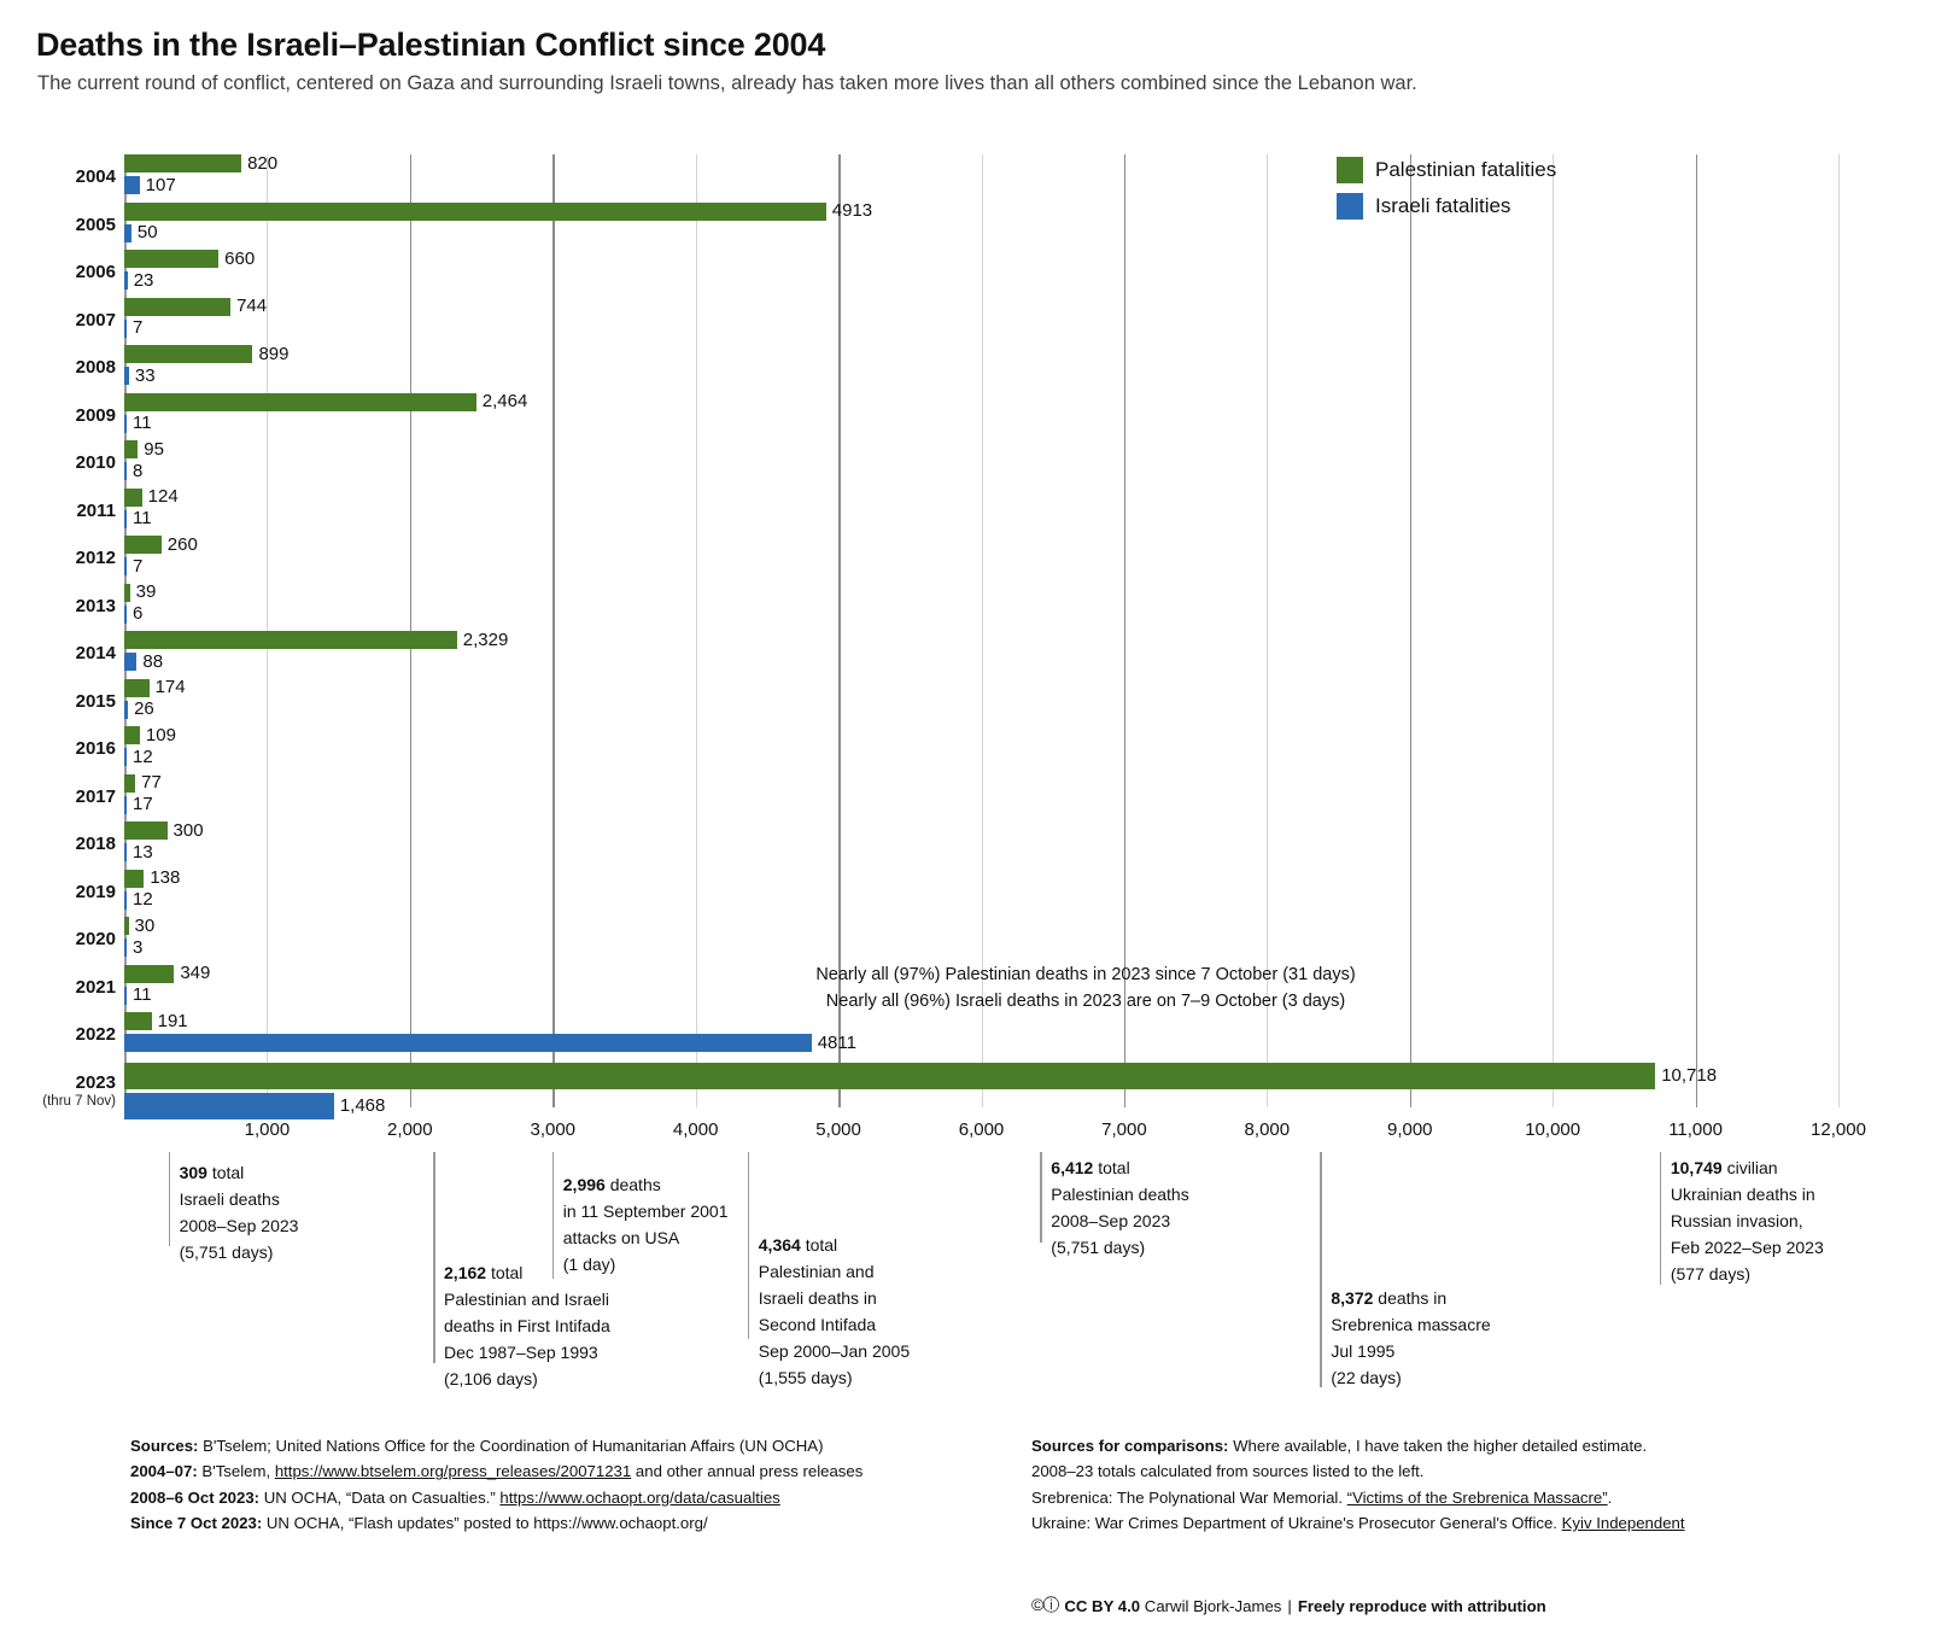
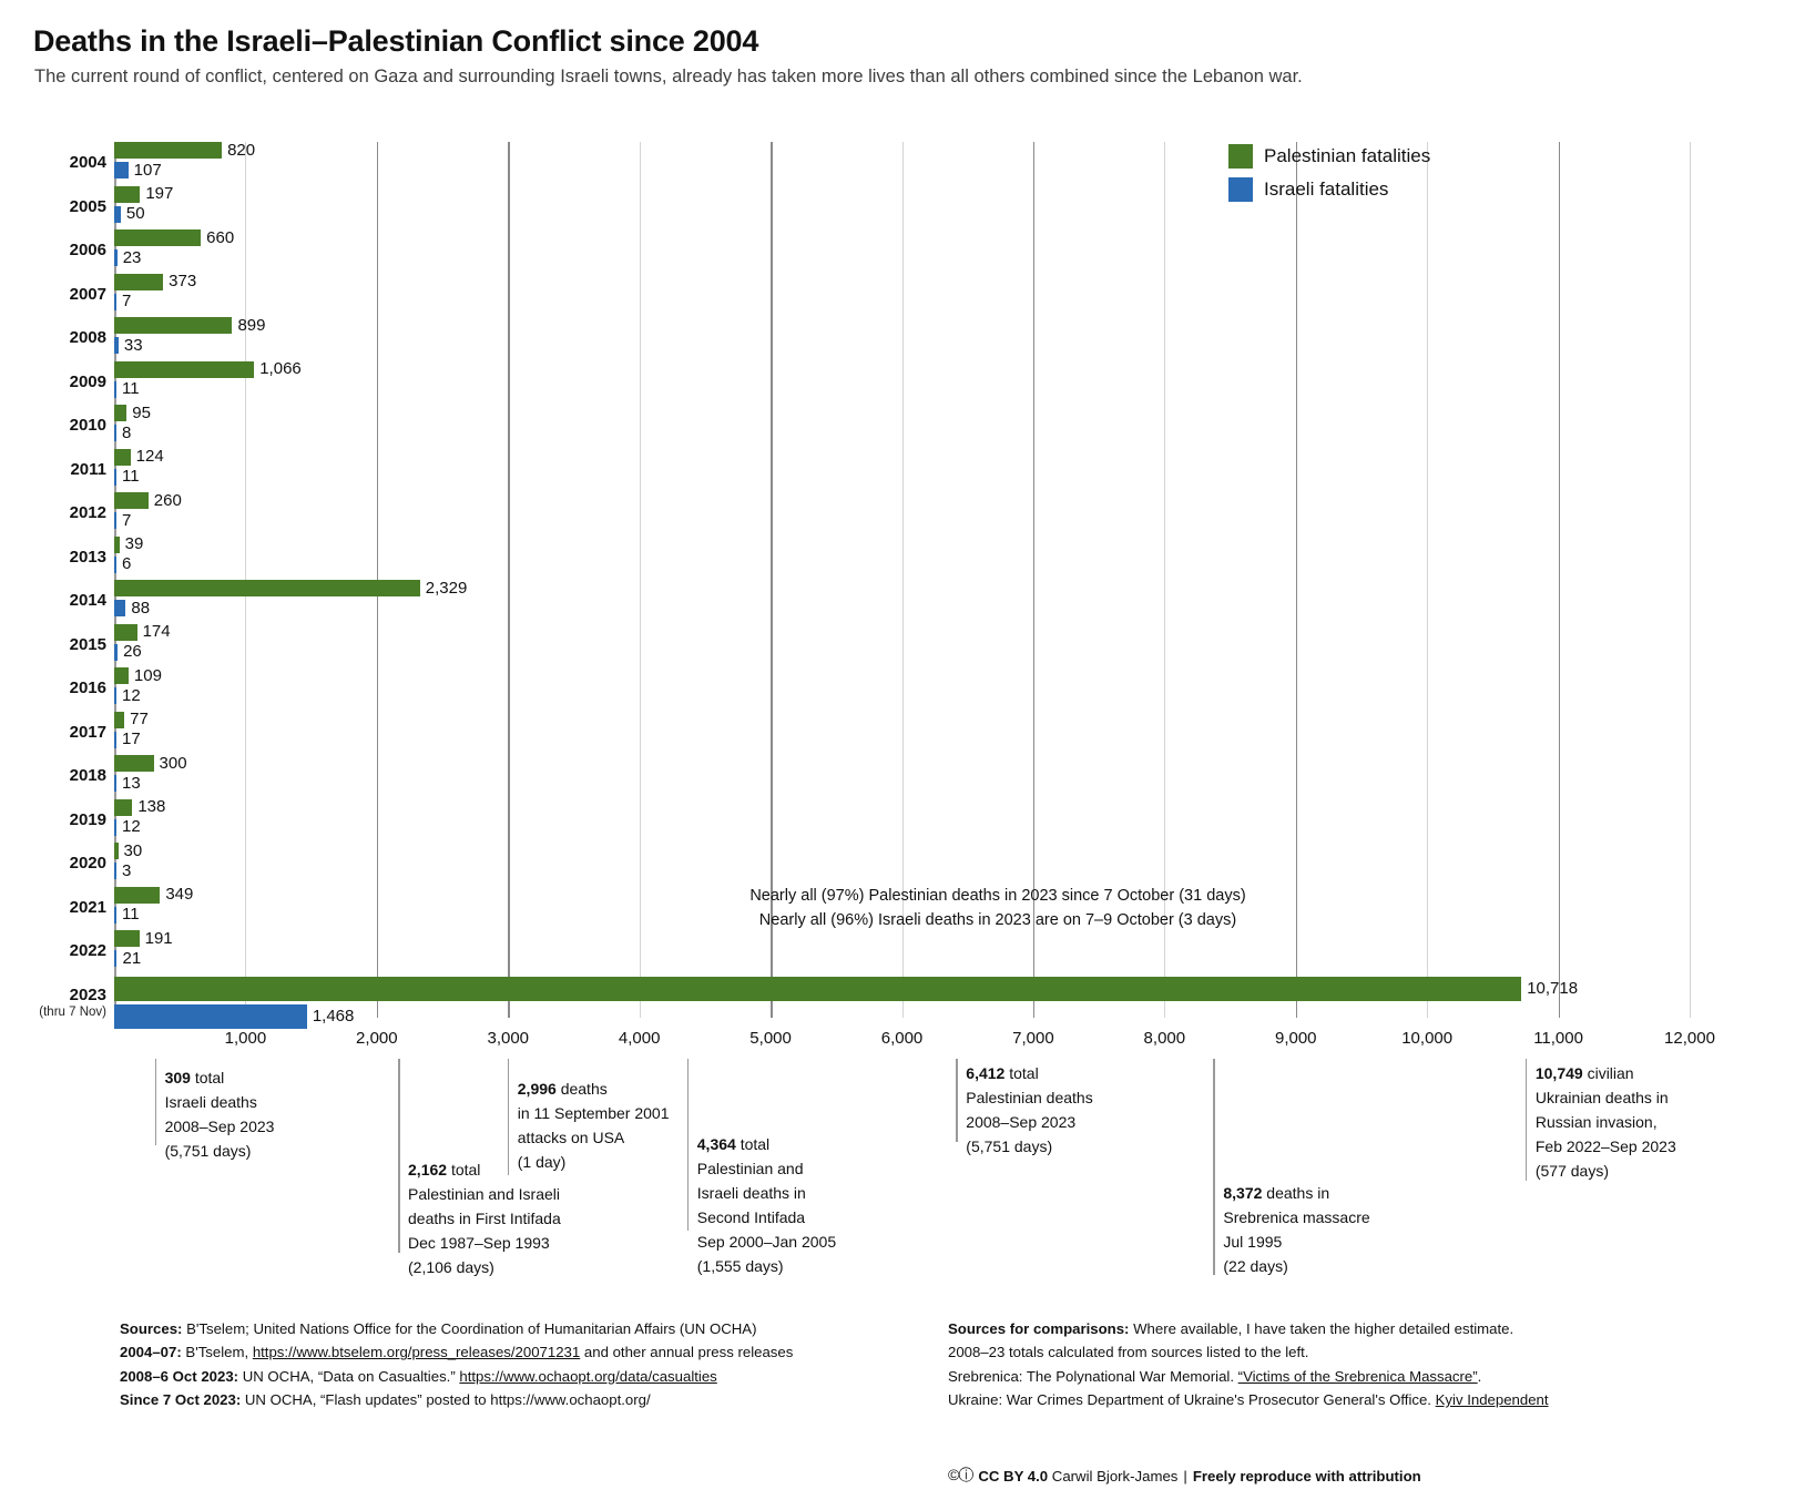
Palestinian fatalities/2005: 4913 -> 197
Palestinian fatalities/2007: 744 -> 373
Palestinian fatalities/2009: 2,464 -> 1,066
Israeli fatalities/2022: 4811 -> 21
